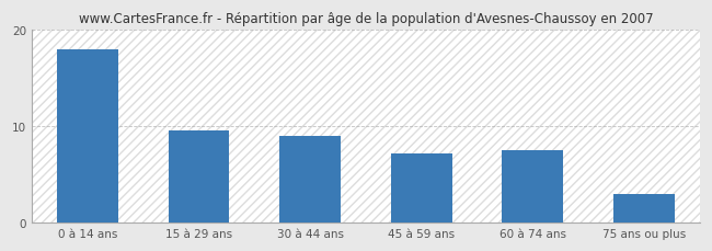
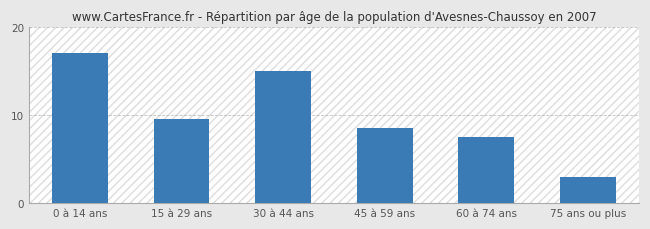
0 à 14 ans: 18.0 -> 17.0
30 à 44 ans: 9.0 -> 15.0
45 à 59 ans: 7.2 -> 8.5
